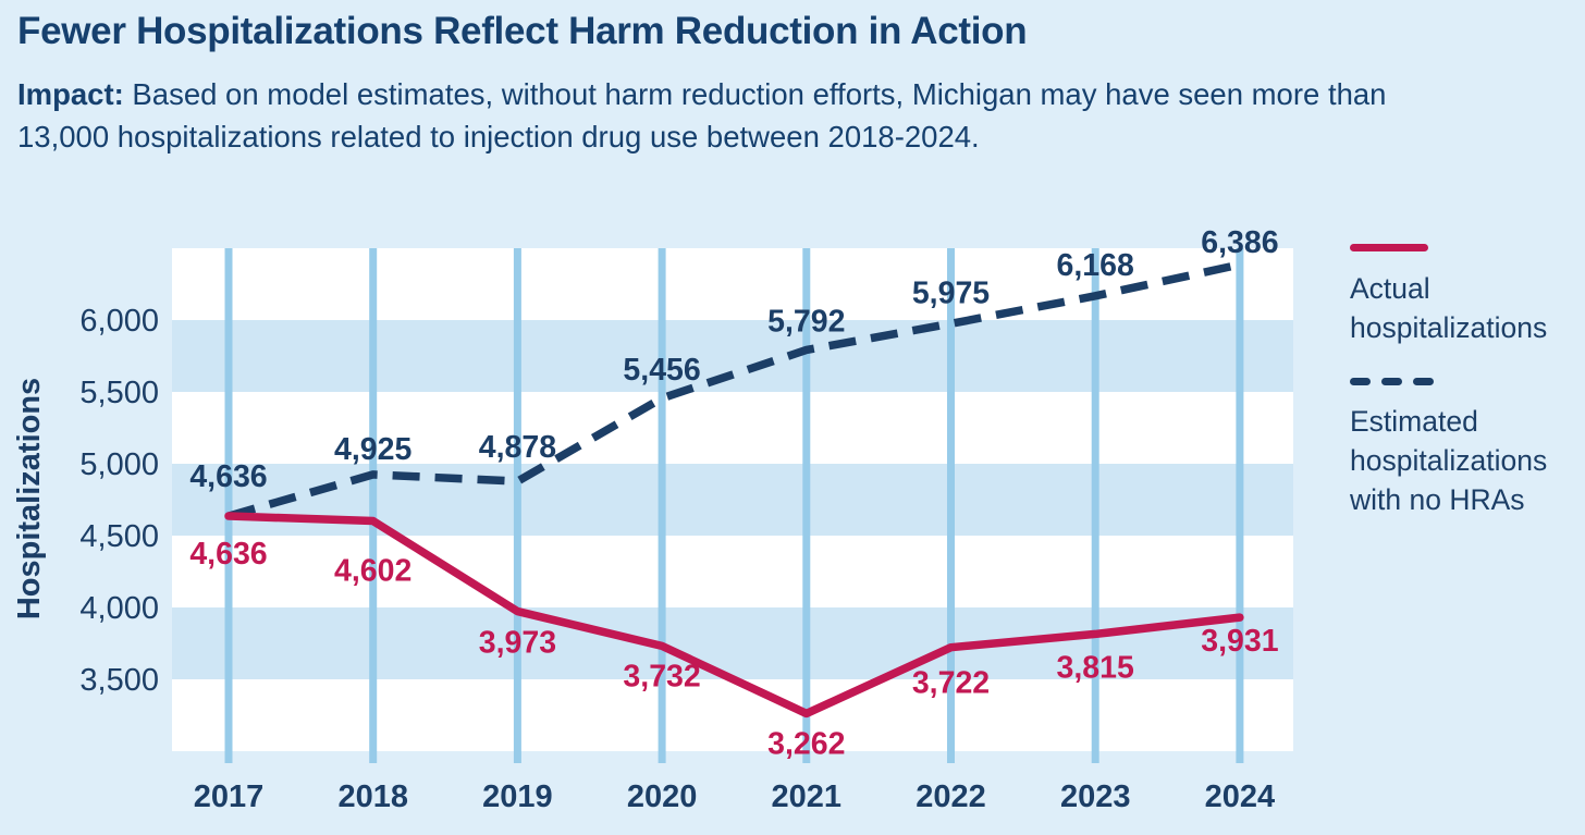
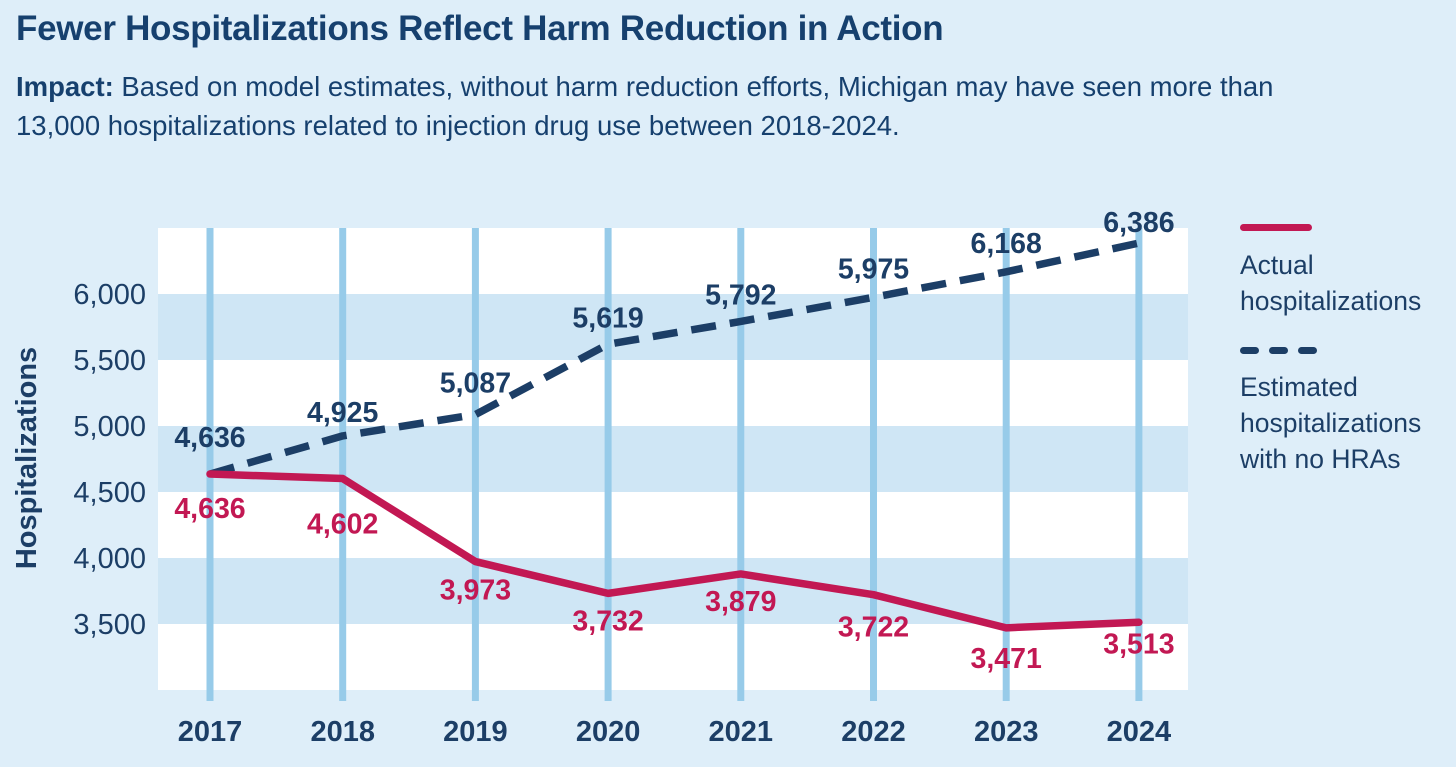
Estimated hospitalizations with no HRAs/2019: 4,878 -> 5,087
Estimated hospitalizations with no HRAs/2020: 5,456 -> 5,619
Actual hospitalizations/2021: 3,262 -> 3,879
Actual hospitalizations/2023: 3,815 -> 3,471
Actual hospitalizations/2024: 3,931 -> 3,513
